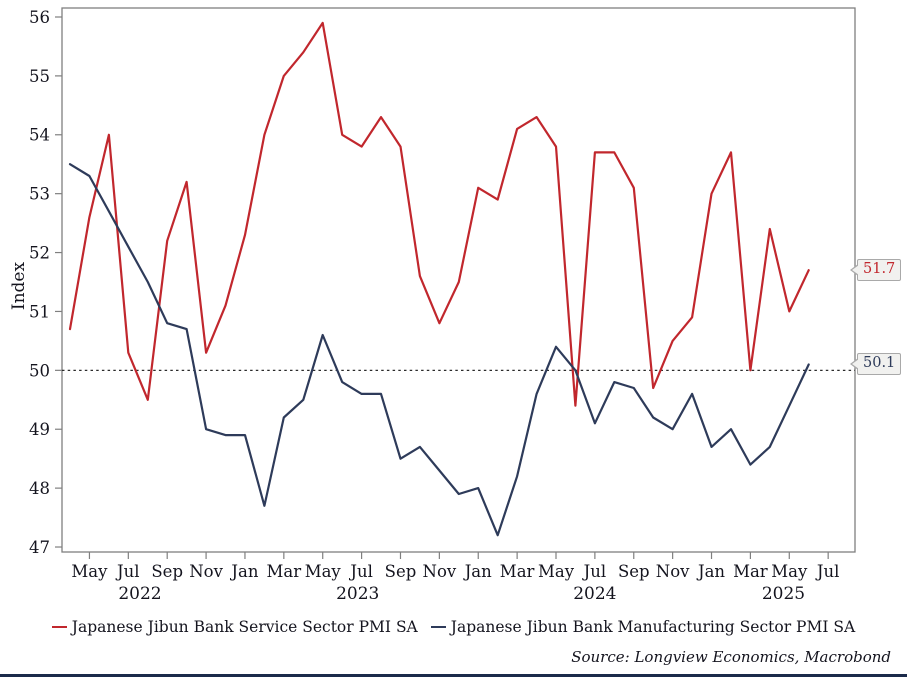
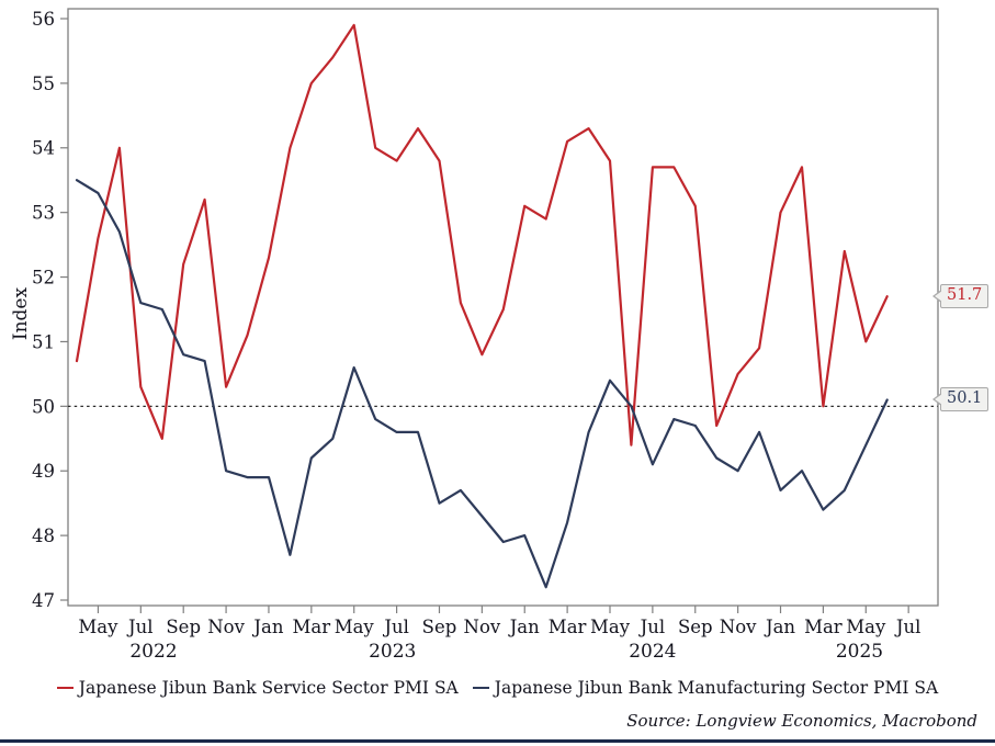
Japanese Jibun Bank Manufacturing Sector PMI SA/Jul 2022: 52.1 -> 51.6
